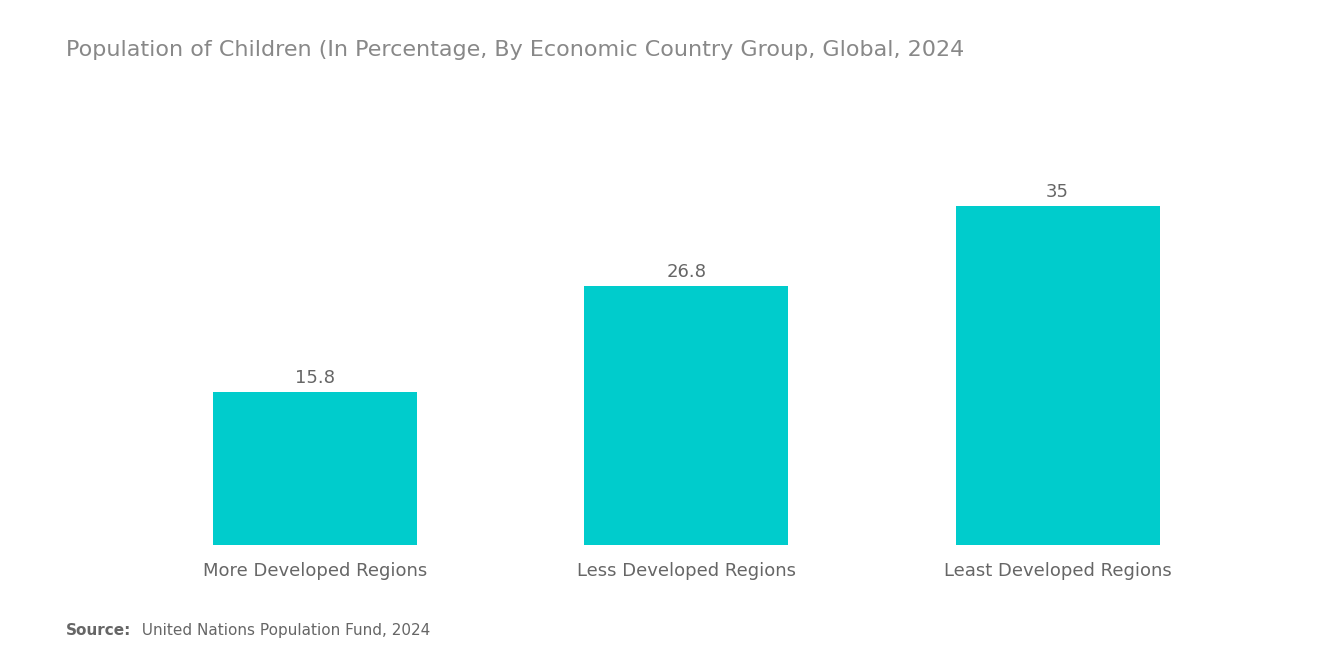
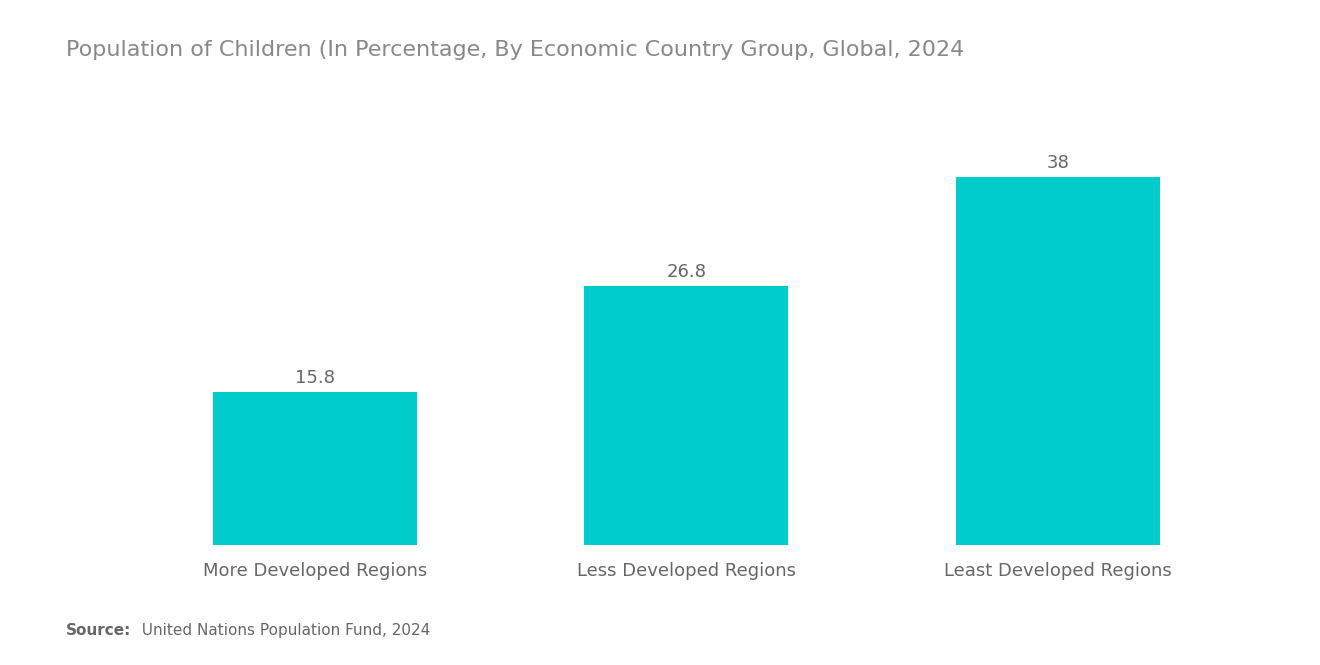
Least Developed Regions: 35 -> 38
